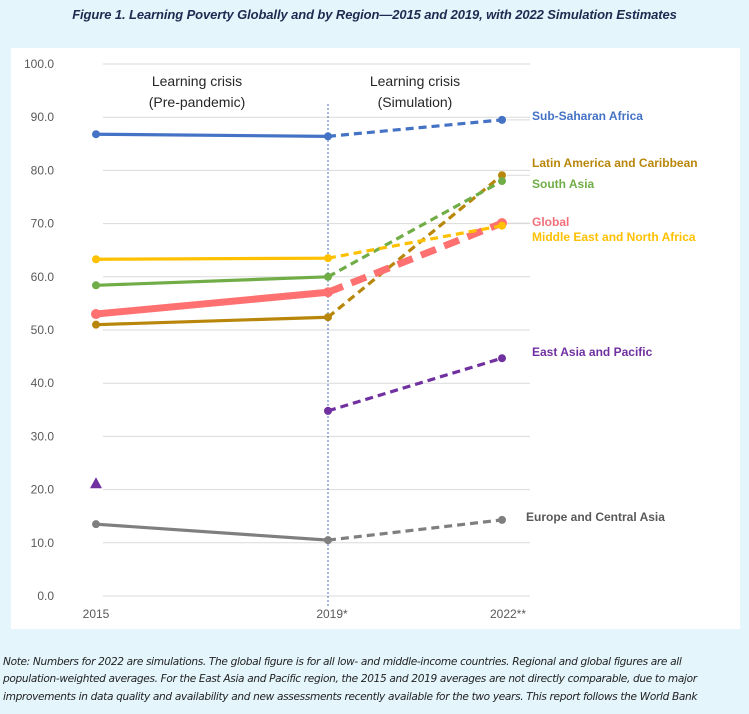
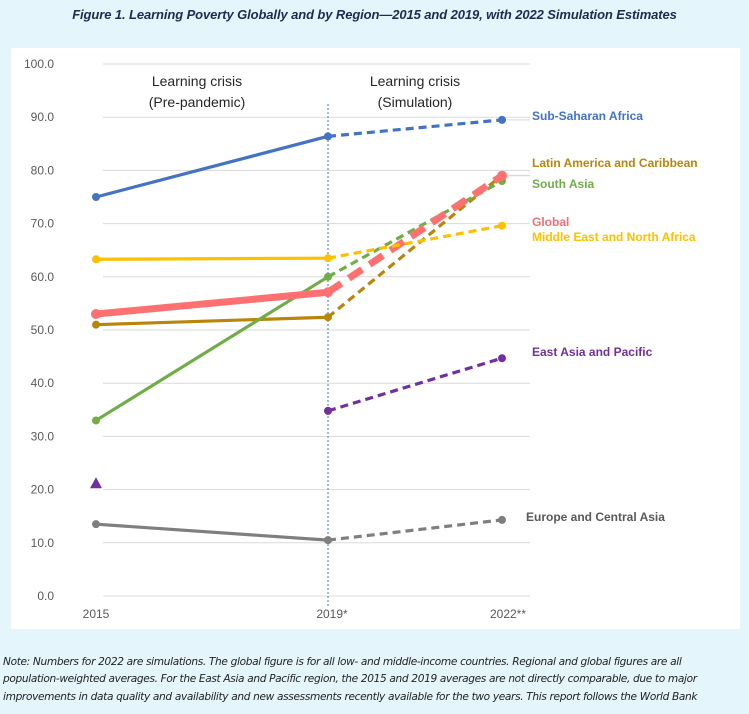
Sub-Saharan Africa/2015: 87 -> 75
South Asia/2015: 58 -> 33
Global/2022**: 70 -> 79
